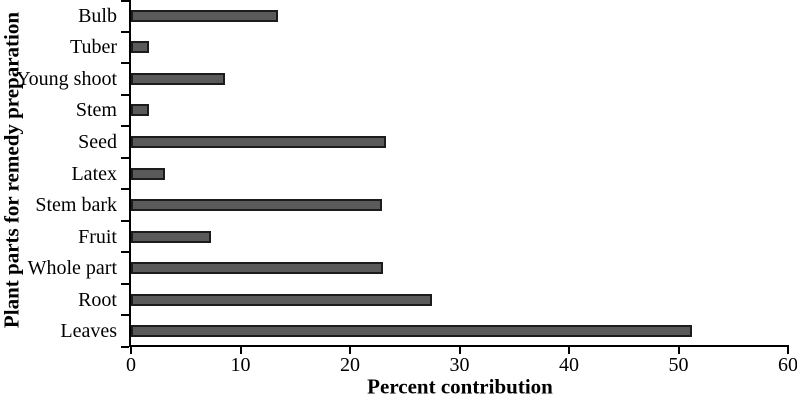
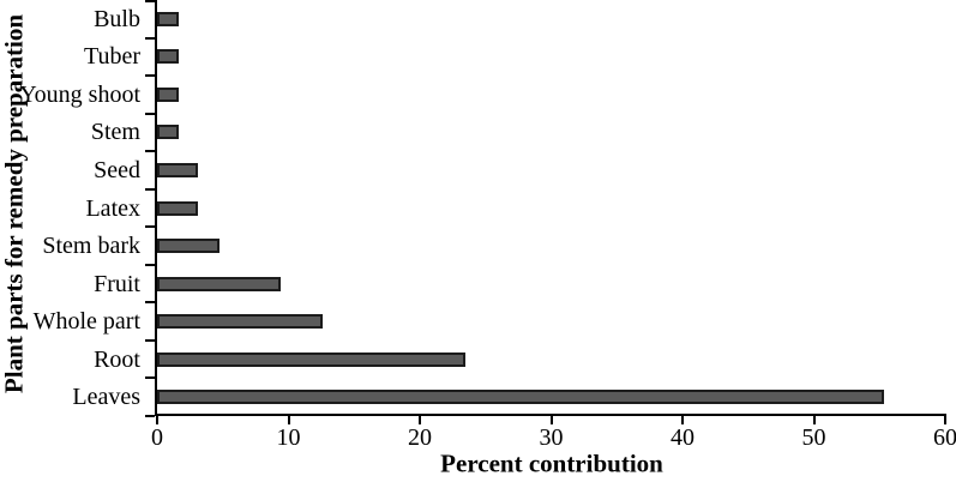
Bulb: 13.4 -> 1.6
Young shoot: 8.6 -> 1.6
Seed: 23.3 -> 3.1
Stem bark: 22.9 -> 4.7
Fruit: 7.3 -> 9.4
Whole part: 23.0 -> 12.6
Root: 27.5 -> 23.5
Leaves: 51.2 -> 55.3
